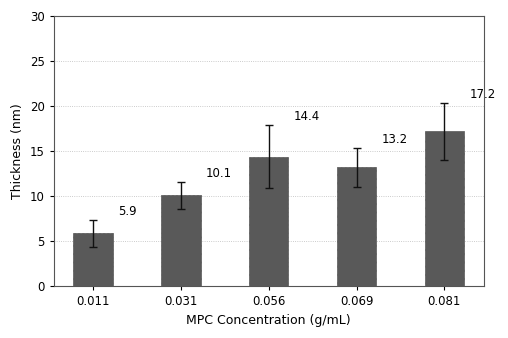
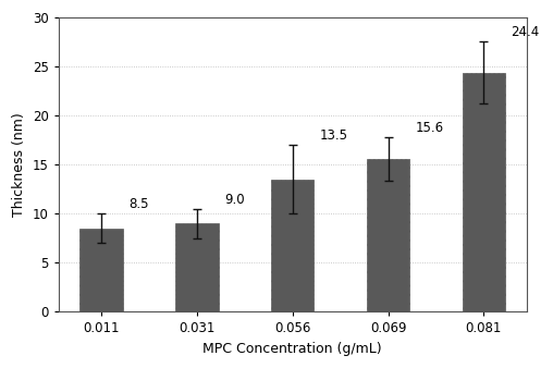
0.011: 5.9 -> 8.5
0.031: 10.1 -> 9.0
0.056: 14.4 -> 13.5
0.069: 13.2 -> 15.6
0.081: 17.2 -> 24.4
